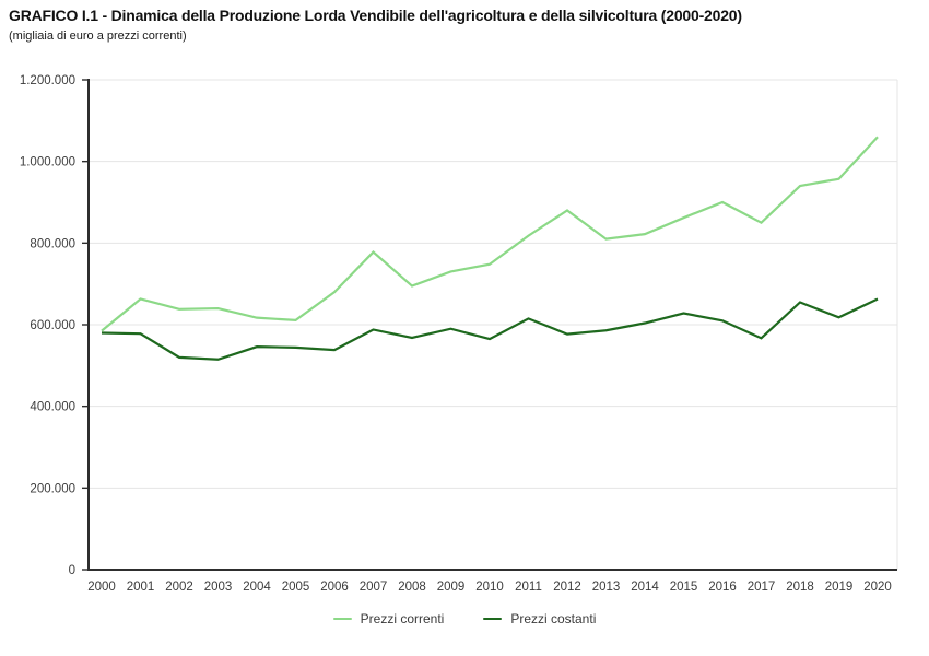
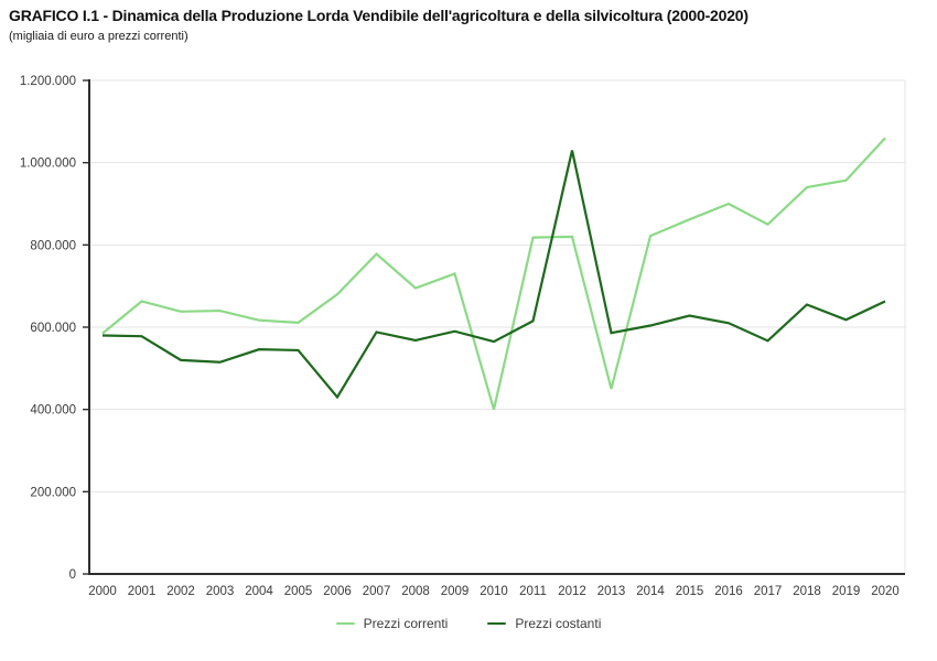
Prezzi costanti/2006: 540000 -> 430000
Prezzi correnti/2010: 750000 -> 400000
Prezzi correnti/2012: 880000 -> 820000
Prezzi costanti/2012: 580000 -> 1030000
Prezzi correnti/2013: 810000 -> 450000
